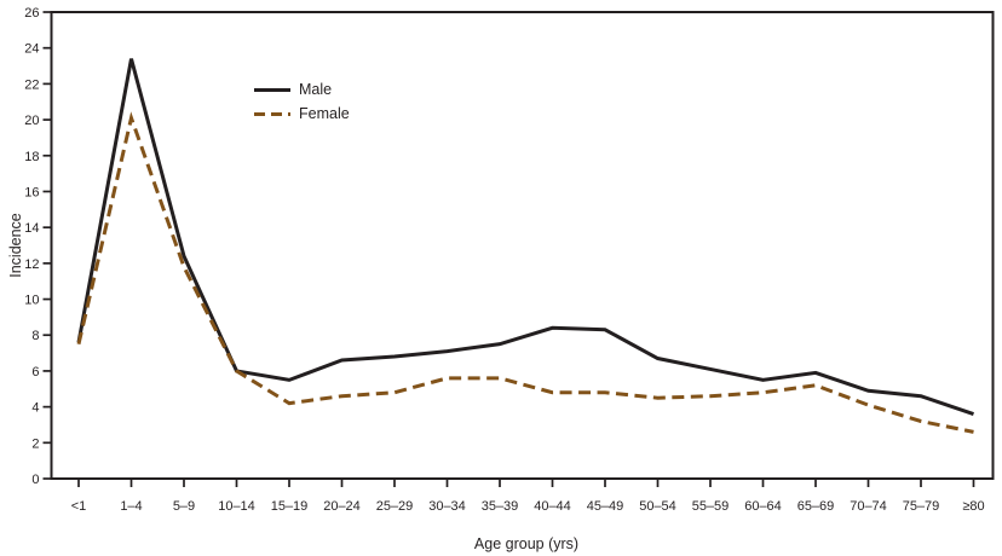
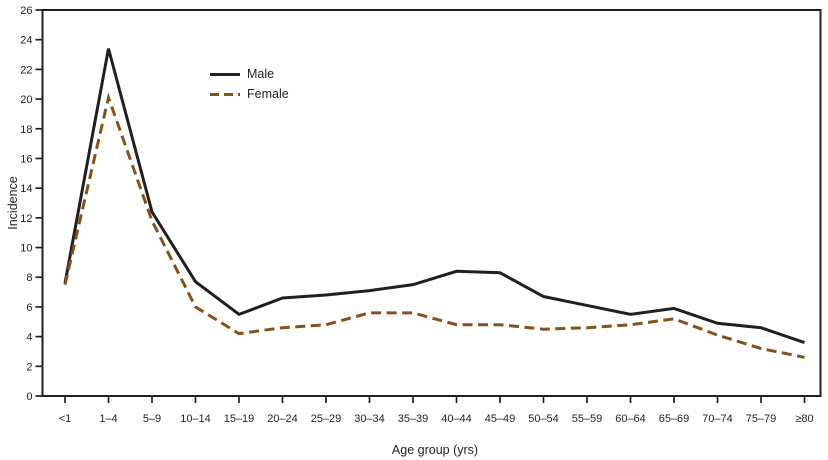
Male/10–14: 6.0 -> 7.7
